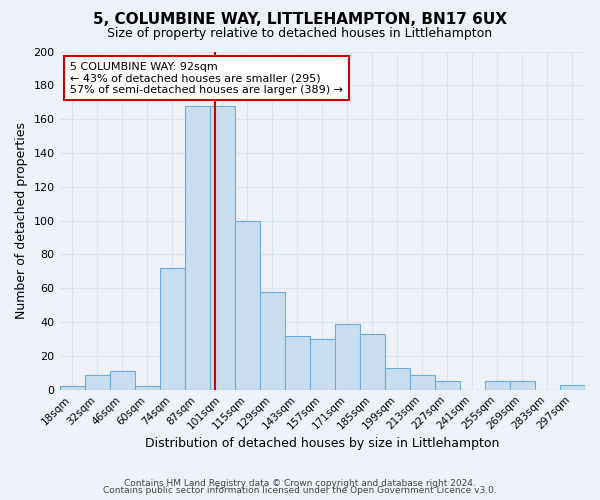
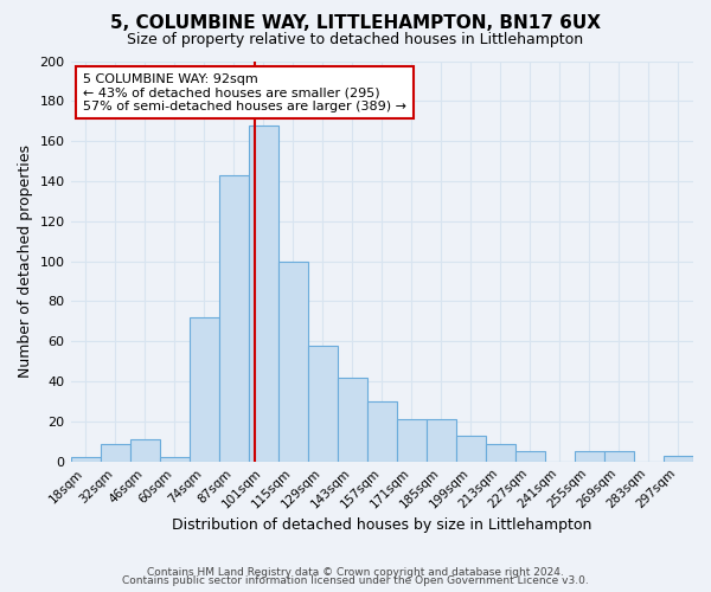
87sqm: 168 -> 143
143sqm: 32 -> 42
171sqm: 39 -> 21
185sqm: 33 -> 21
